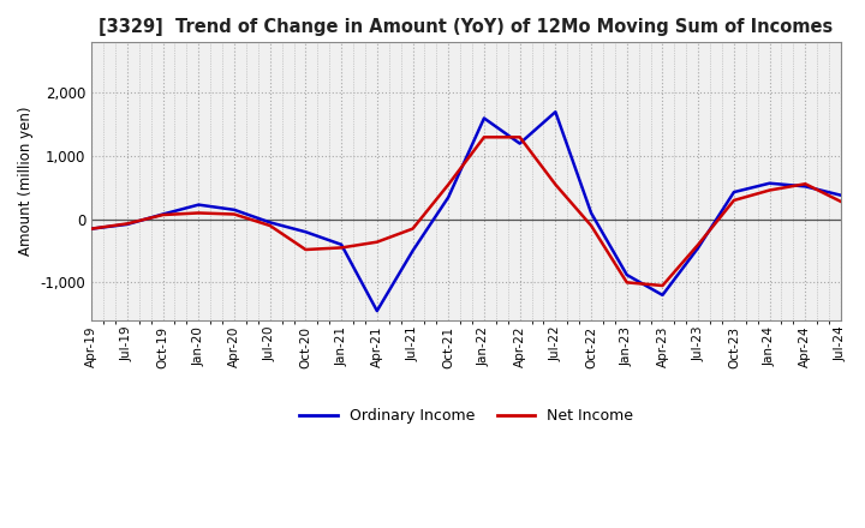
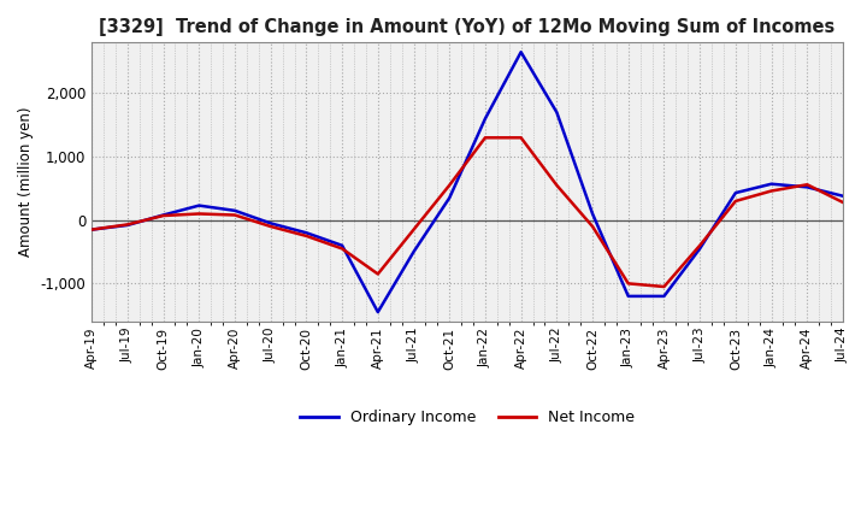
Net Income/Oct-20: -480 -> -250
Net Income/Apr-21: -360 -> -850
Ordinary Income/Apr-22: 1,200 -> 2,650
Ordinary Income/Jan-23: -880 -> -1,200
